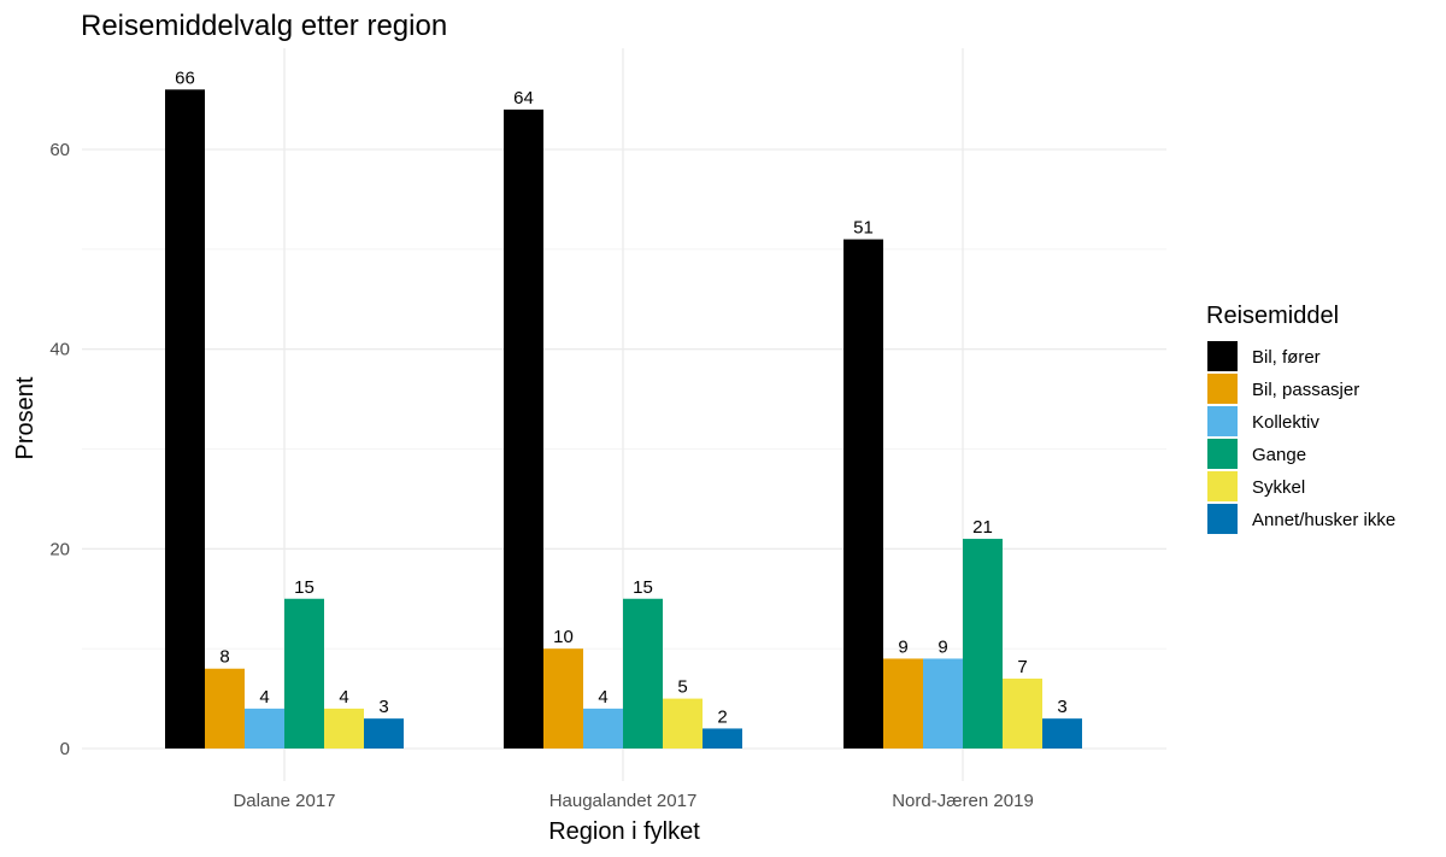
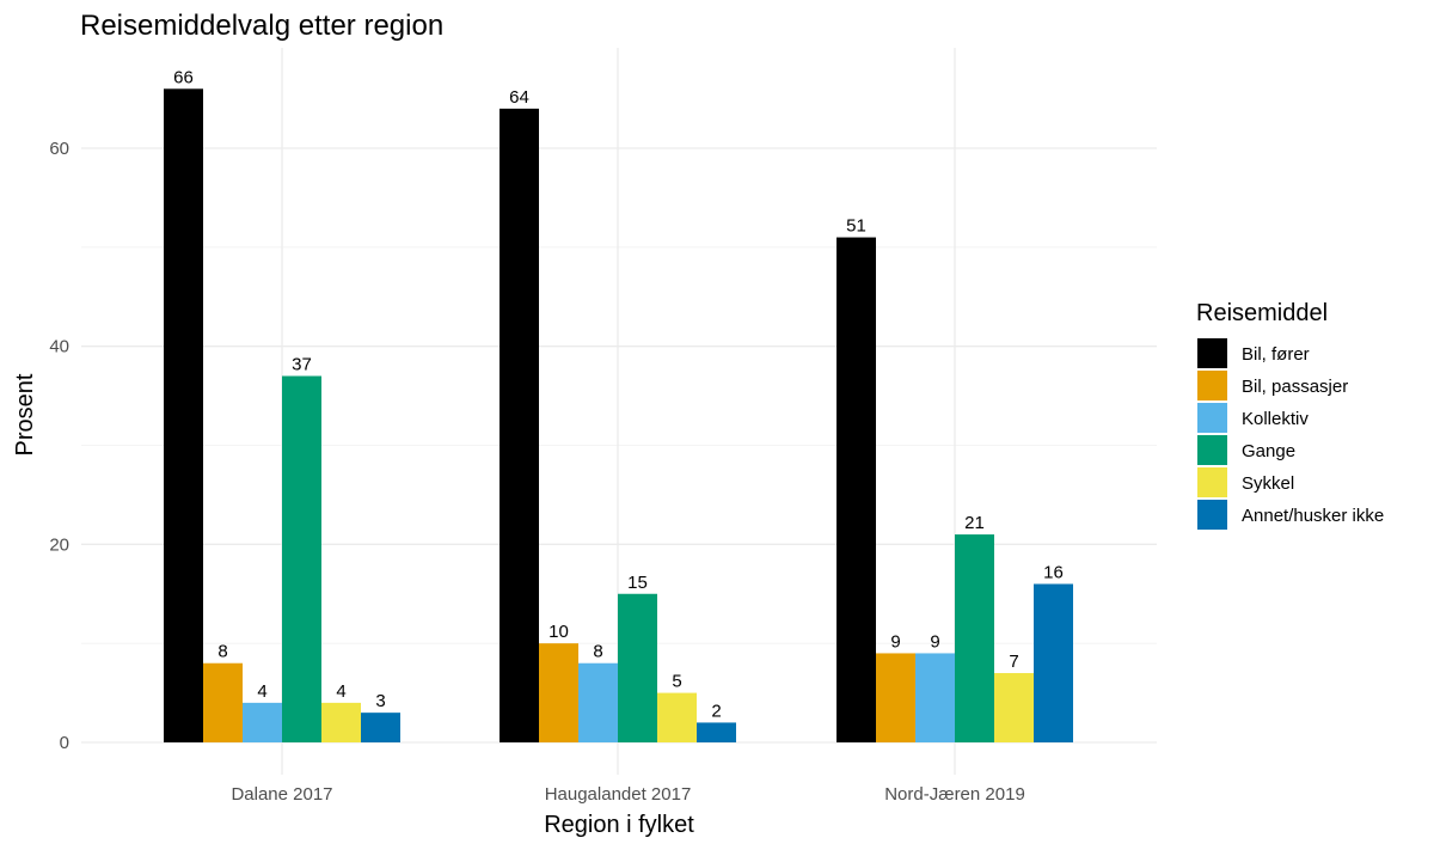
Gange/Dalane 2017: 15 -> 37
Kollektiv/Haugalandet 2017: 4 -> 8
Annet/husker ikke/Nord-Jæren 2019: 3 -> 16
